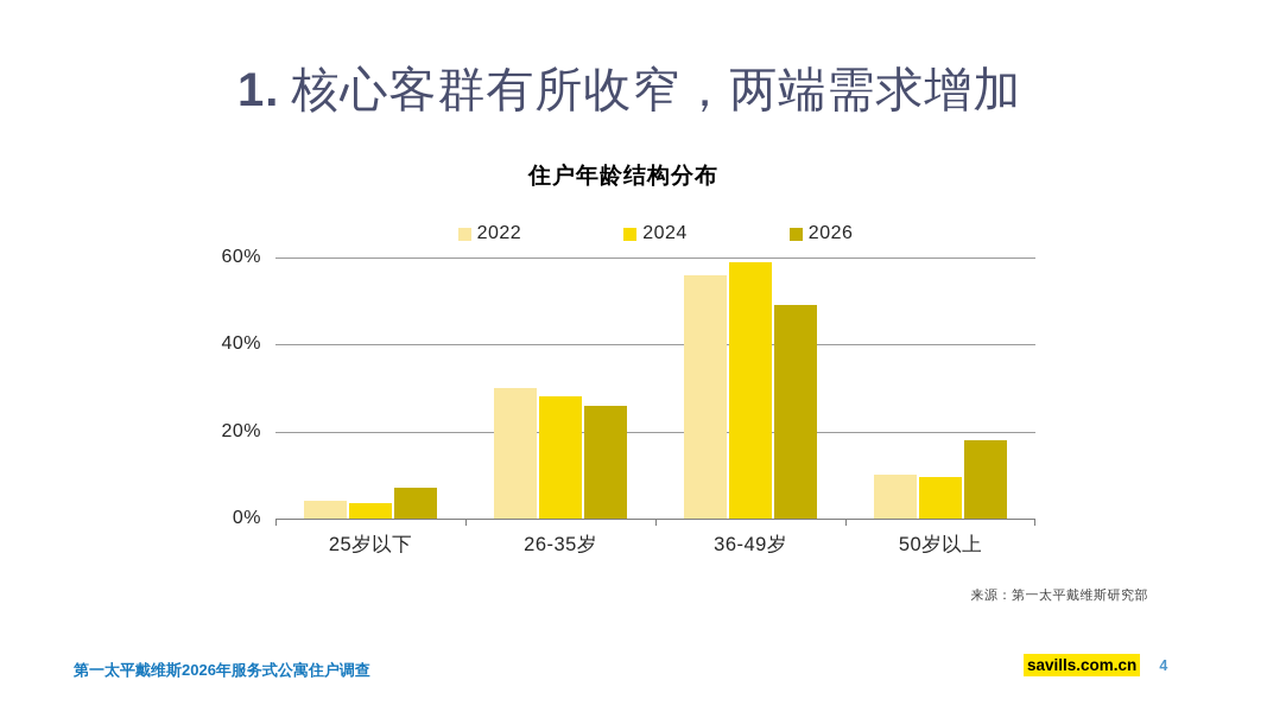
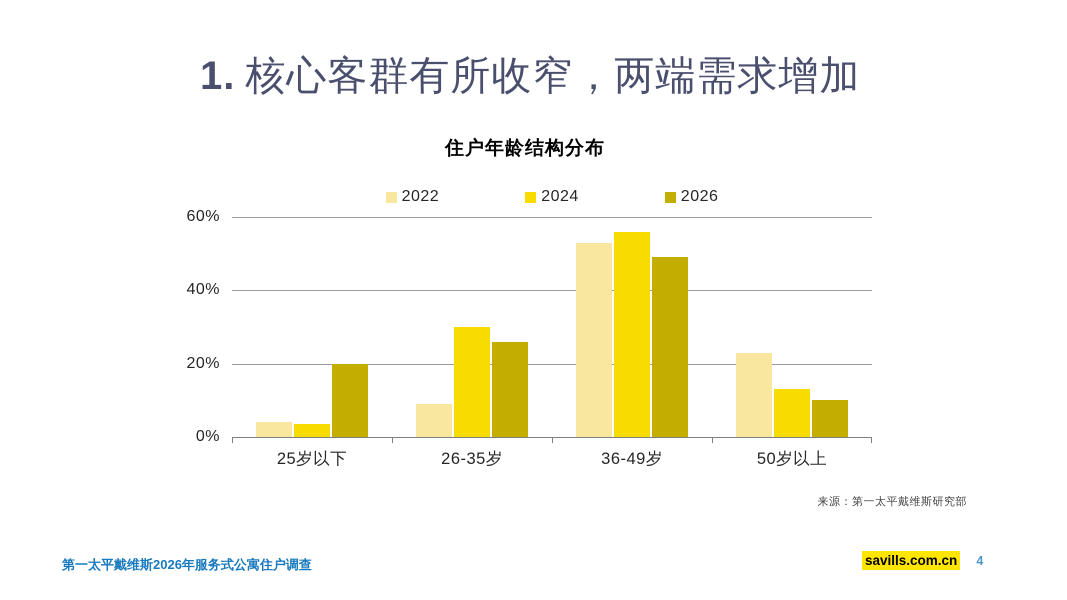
2026/25岁以下: 7% -> 20%
2022/26-35岁: 30% -> 9%
2024/26-35岁: 28% -> 30%
2022/36-49岁: 56% -> 53%
2024/36-49岁: 59% -> 56%
2022/50岁以上: 10% -> 23%
2024/50岁以上: 10% -> 13%
2026/50岁以上: 18% -> 10%
